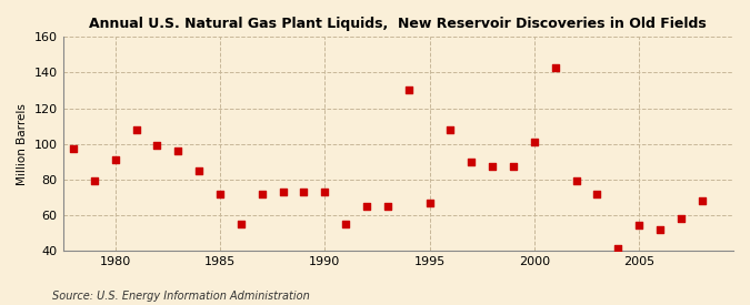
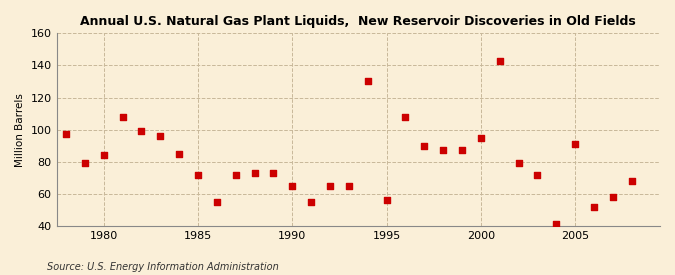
1980: 91 -> 84
1990: 73 -> 65
1995: 67 -> 56
2000: 101 -> 95
2005: 54 -> 91
